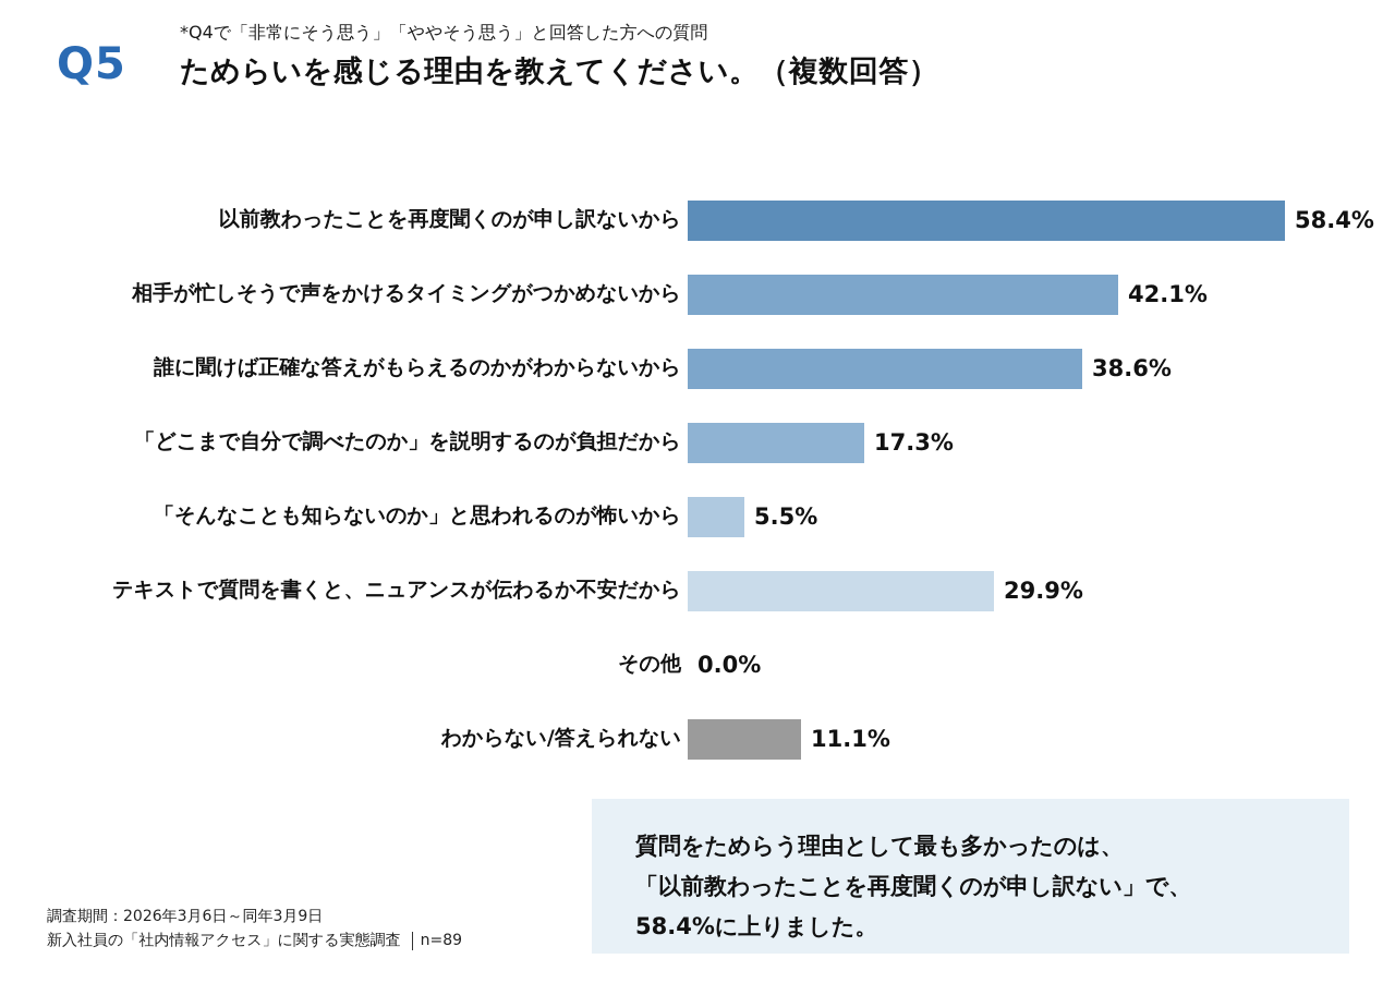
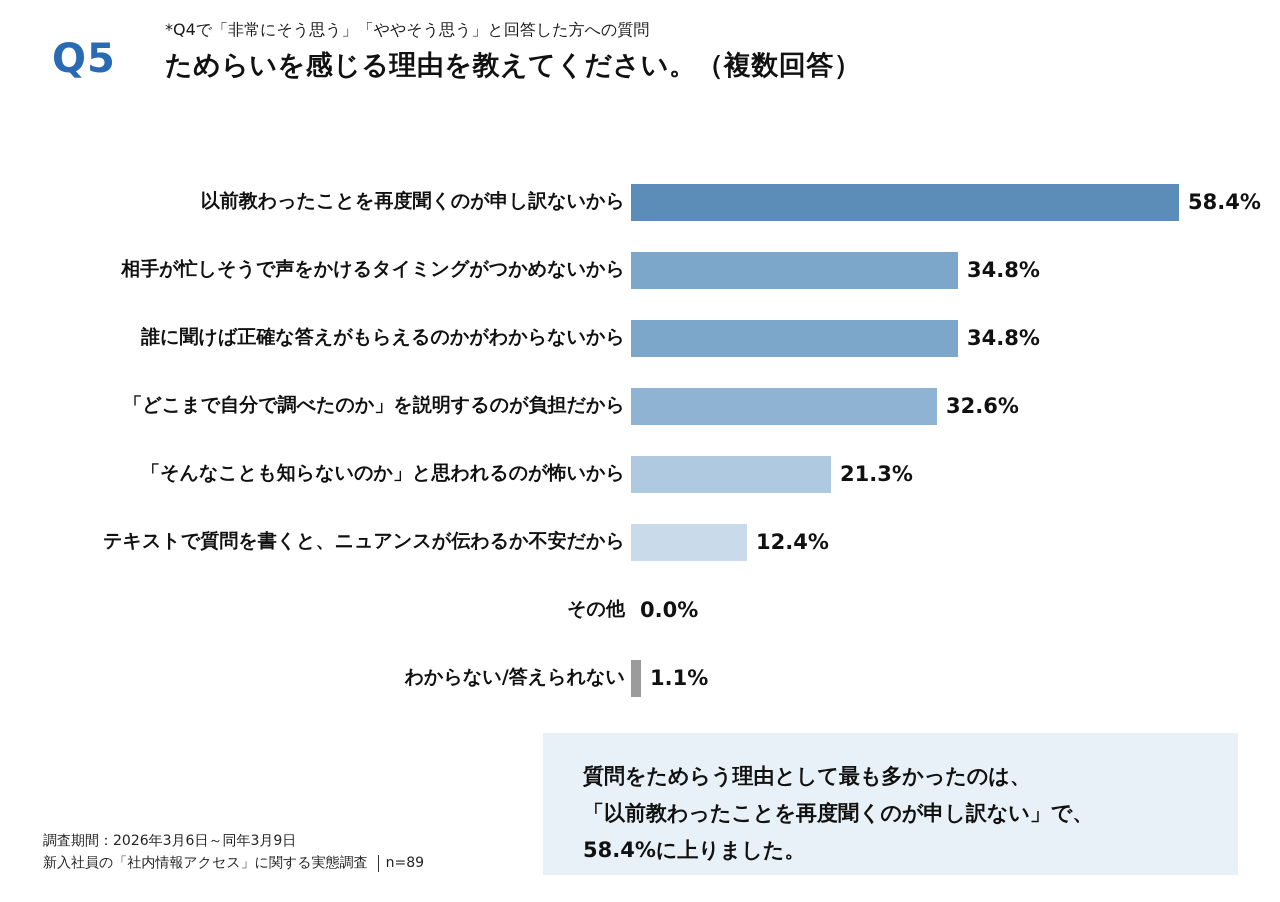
相手が忙しそうで声をかけるタイミングがつかめないから: 42.1% -> 34.8%
誰に聞けば正確な答えがもらえるのかがわからないから: 38.6% -> 34.8%
「どこまで自分で調べたのか」を説明するのが負担だから: 17.3% -> 32.6%
「そんなことも知らないのか」と思われるのが怖いから: 5.5% -> 21.3%
テキストで質問を書くと、ニュアンスが伝わるか不安だから: 29.9% -> 12.4%
わからない/答えられない: 11.1% -> 1.1%
